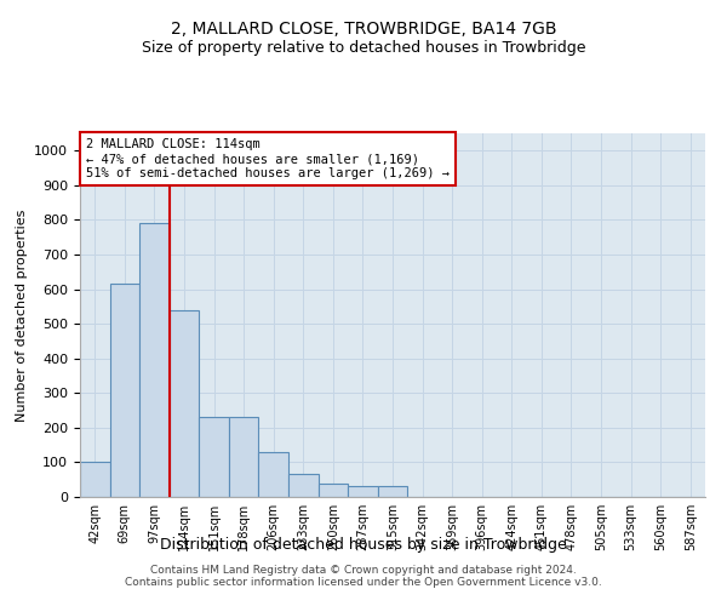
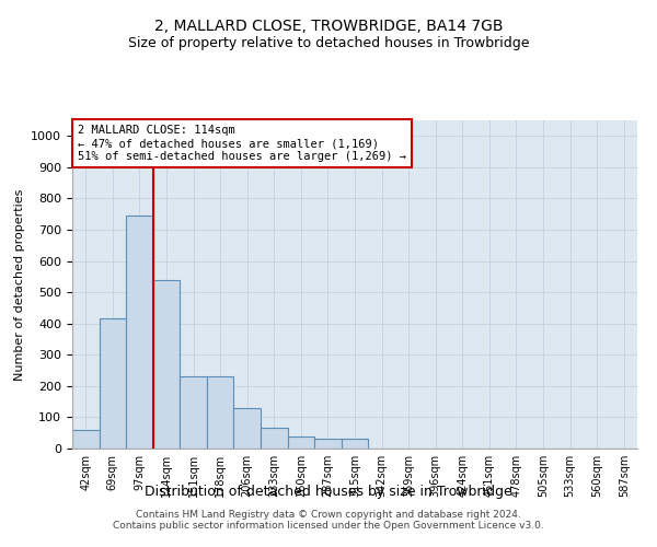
42sqm: 100 -> 60
69sqm: 615 -> 415
97sqm: 790 -> 745
